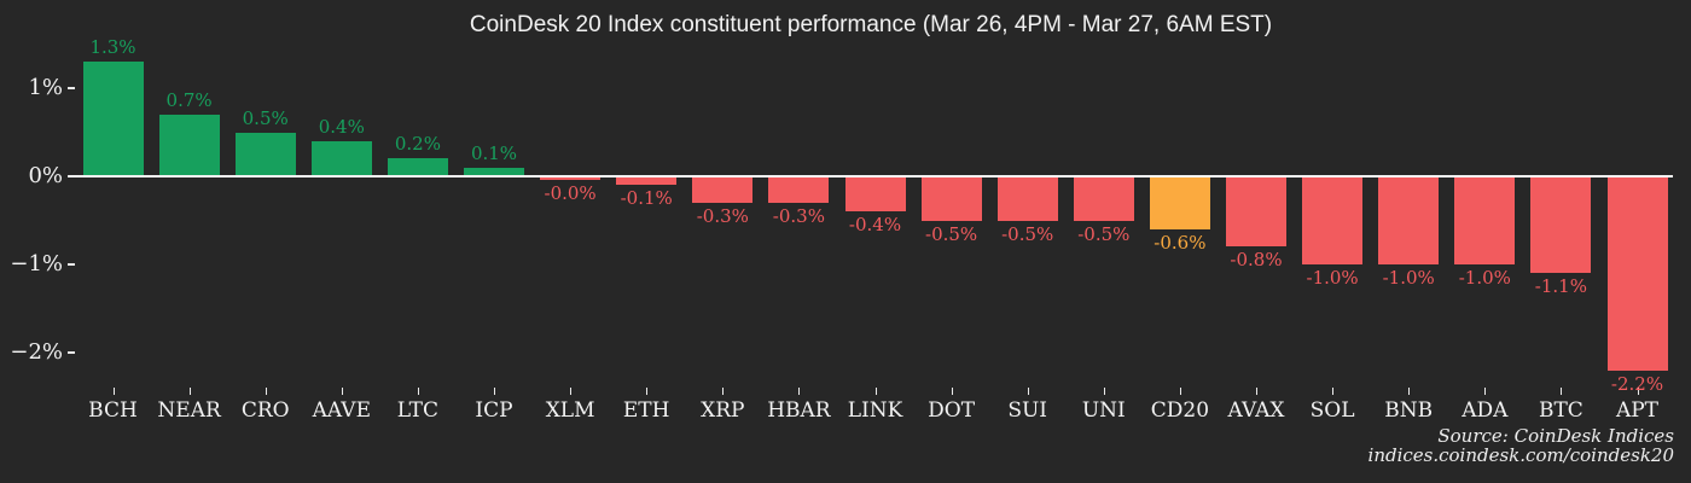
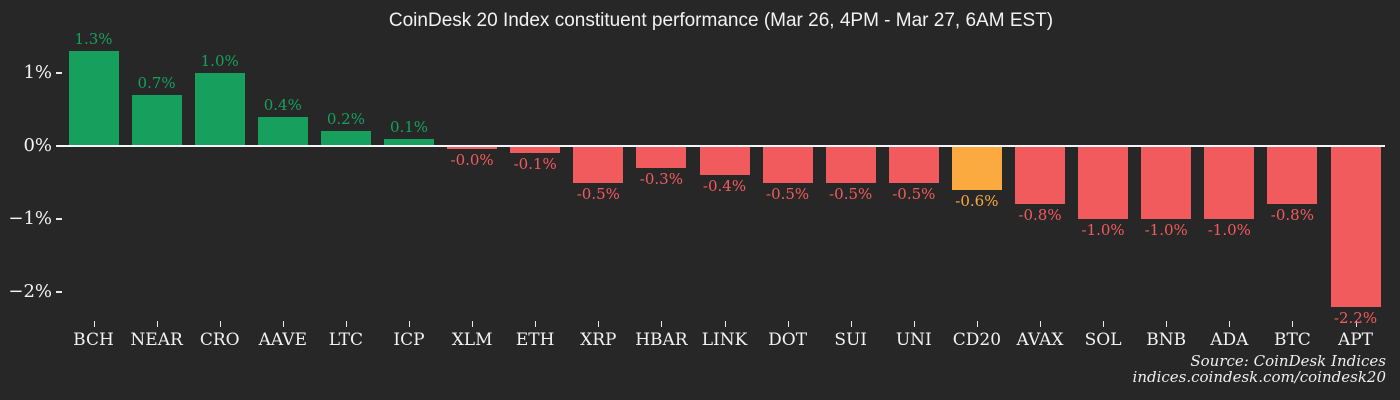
CRO: 0.5% -> 1.0%
XRP: -0.3% -> -0.5%
BTC: -1.1% -> -0.8%
